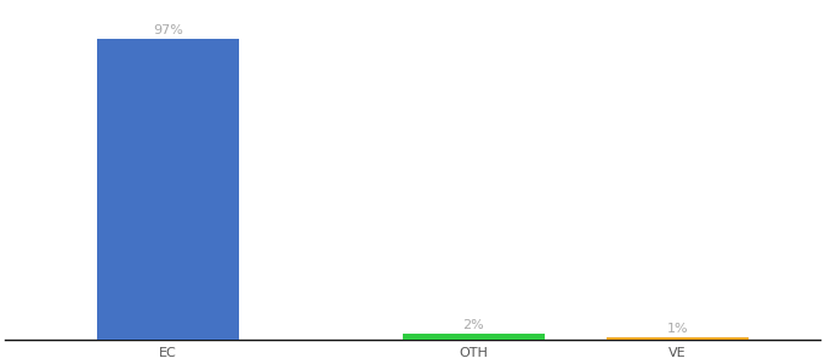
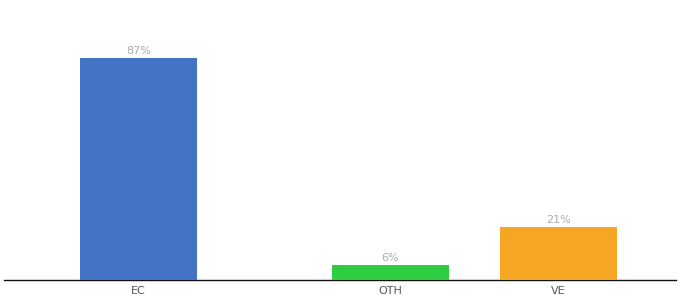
EC: 97% -> 87%
OTH: 2% -> 6%
VE: 1% -> 21%
